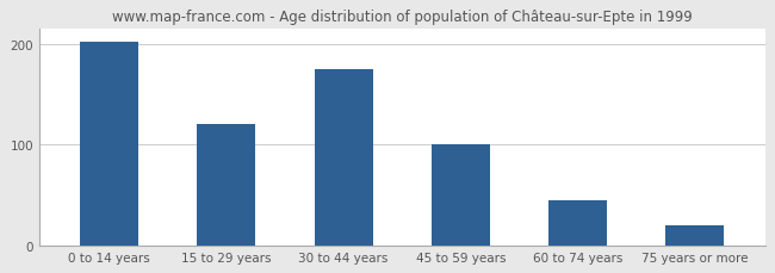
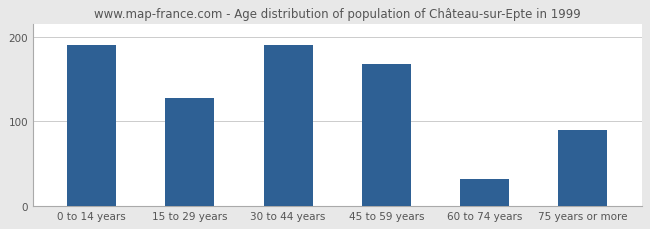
0 to 14 years: 202 -> 190
15 to 29 years: 120 -> 128
30 to 44 years: 175 -> 190
45 to 59 years: 100 -> 168
60 to 74 years: 45 -> 32
75 years or more: 20 -> 90
